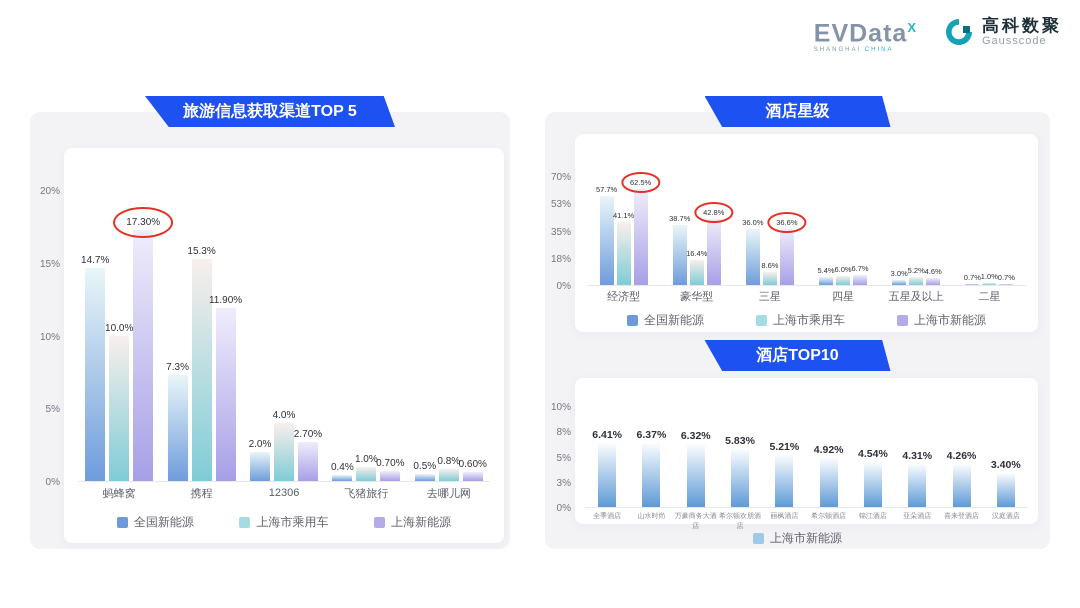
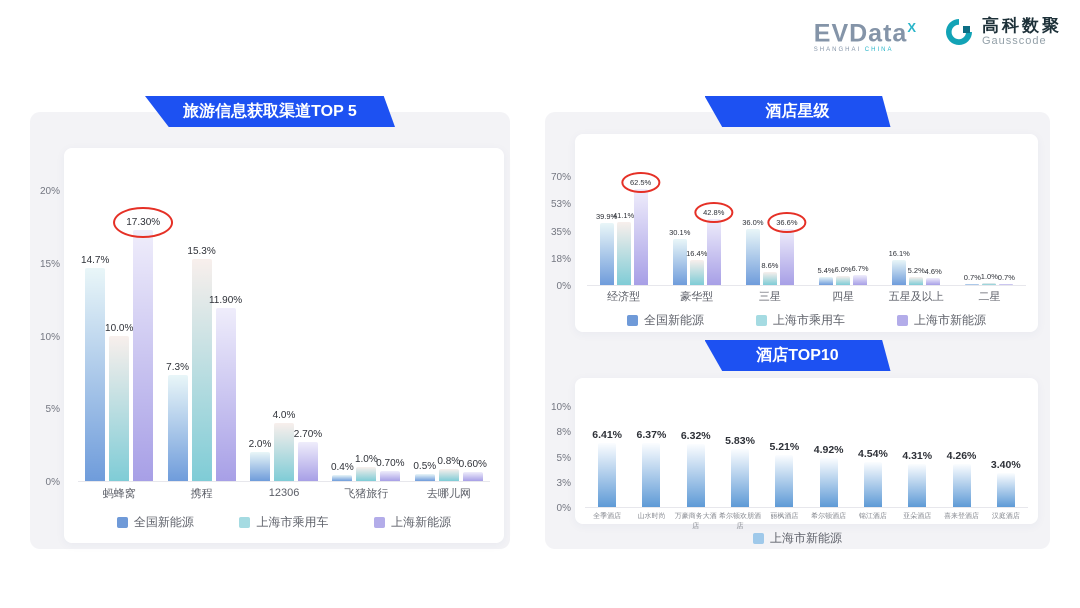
酒店星级/全国新能源/经济型: 57.7% -> 39.9%
酒店星级/全国新能源/豪华型: 38.7% -> 30.1%
酒店星级/全国新能源/五星及以上: 3.0% -> 16.1%
